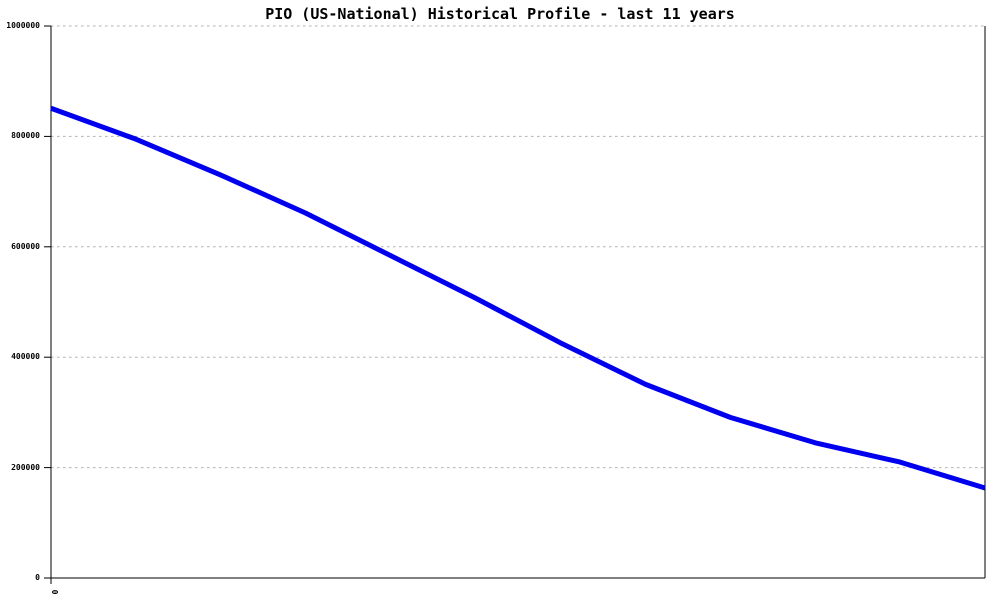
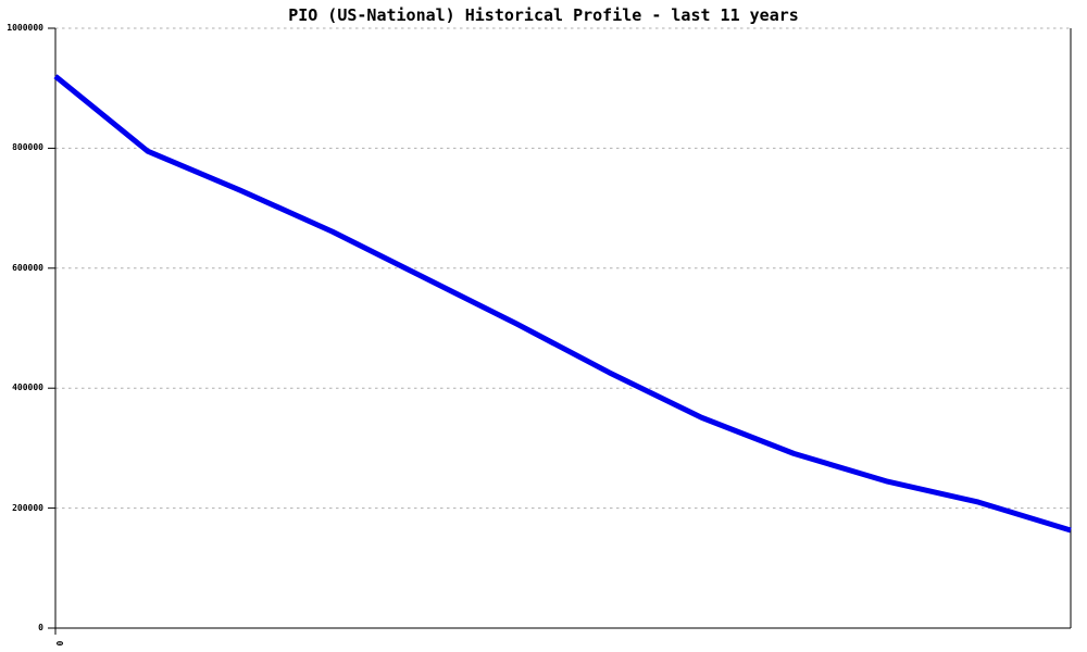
0: 850000 -> 920000
